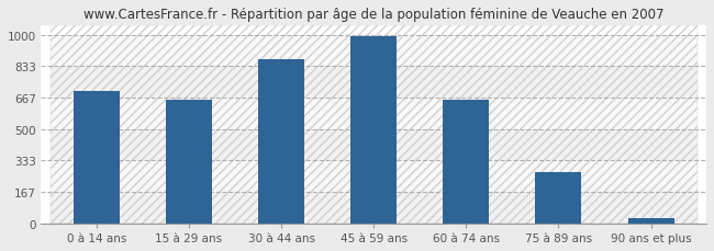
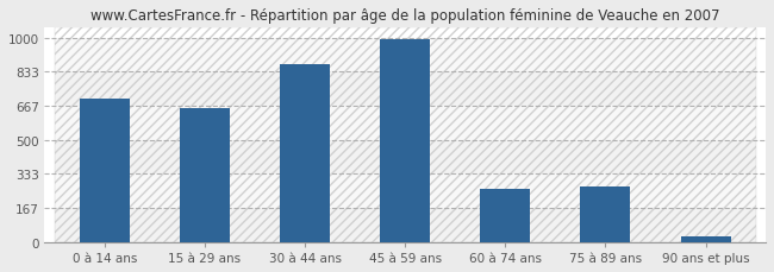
60 à 74 ans: 660 -> 260
